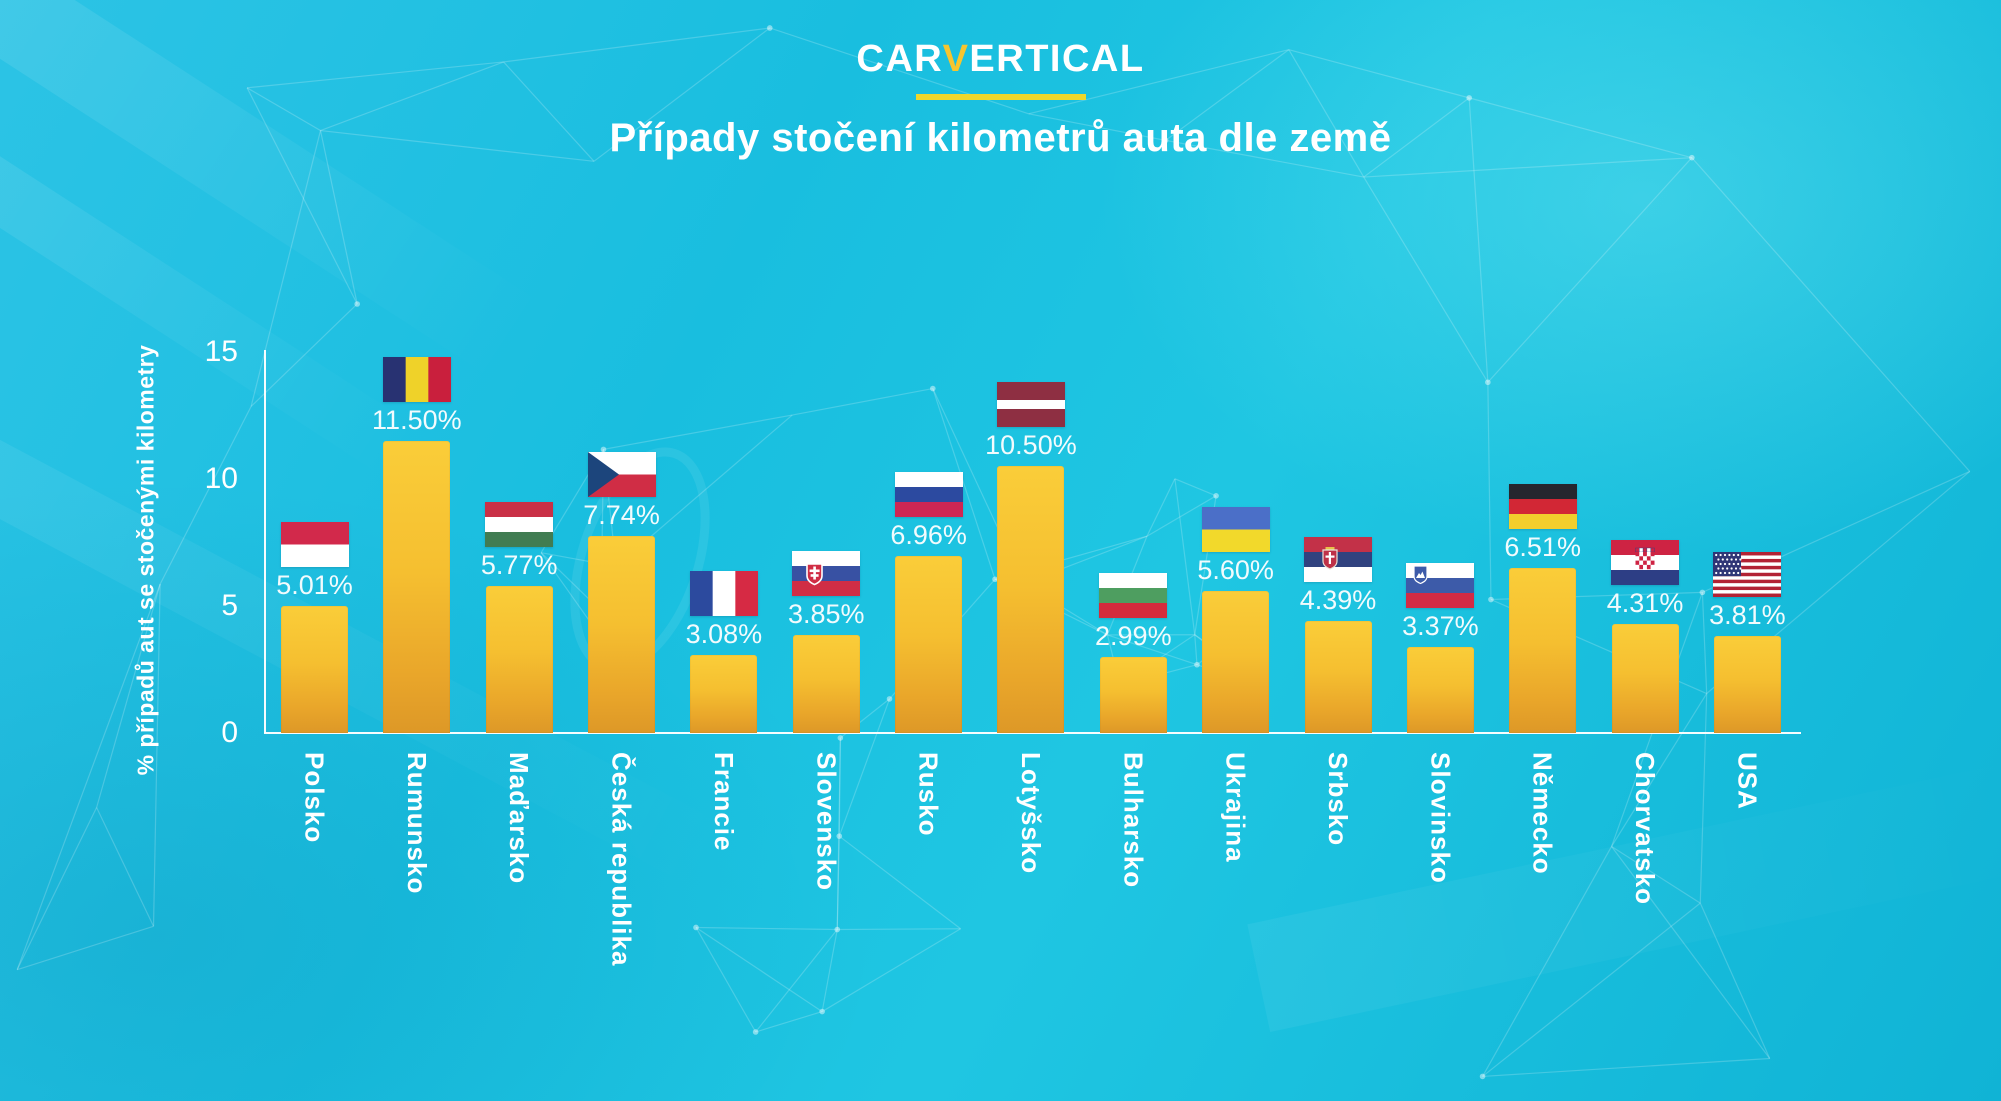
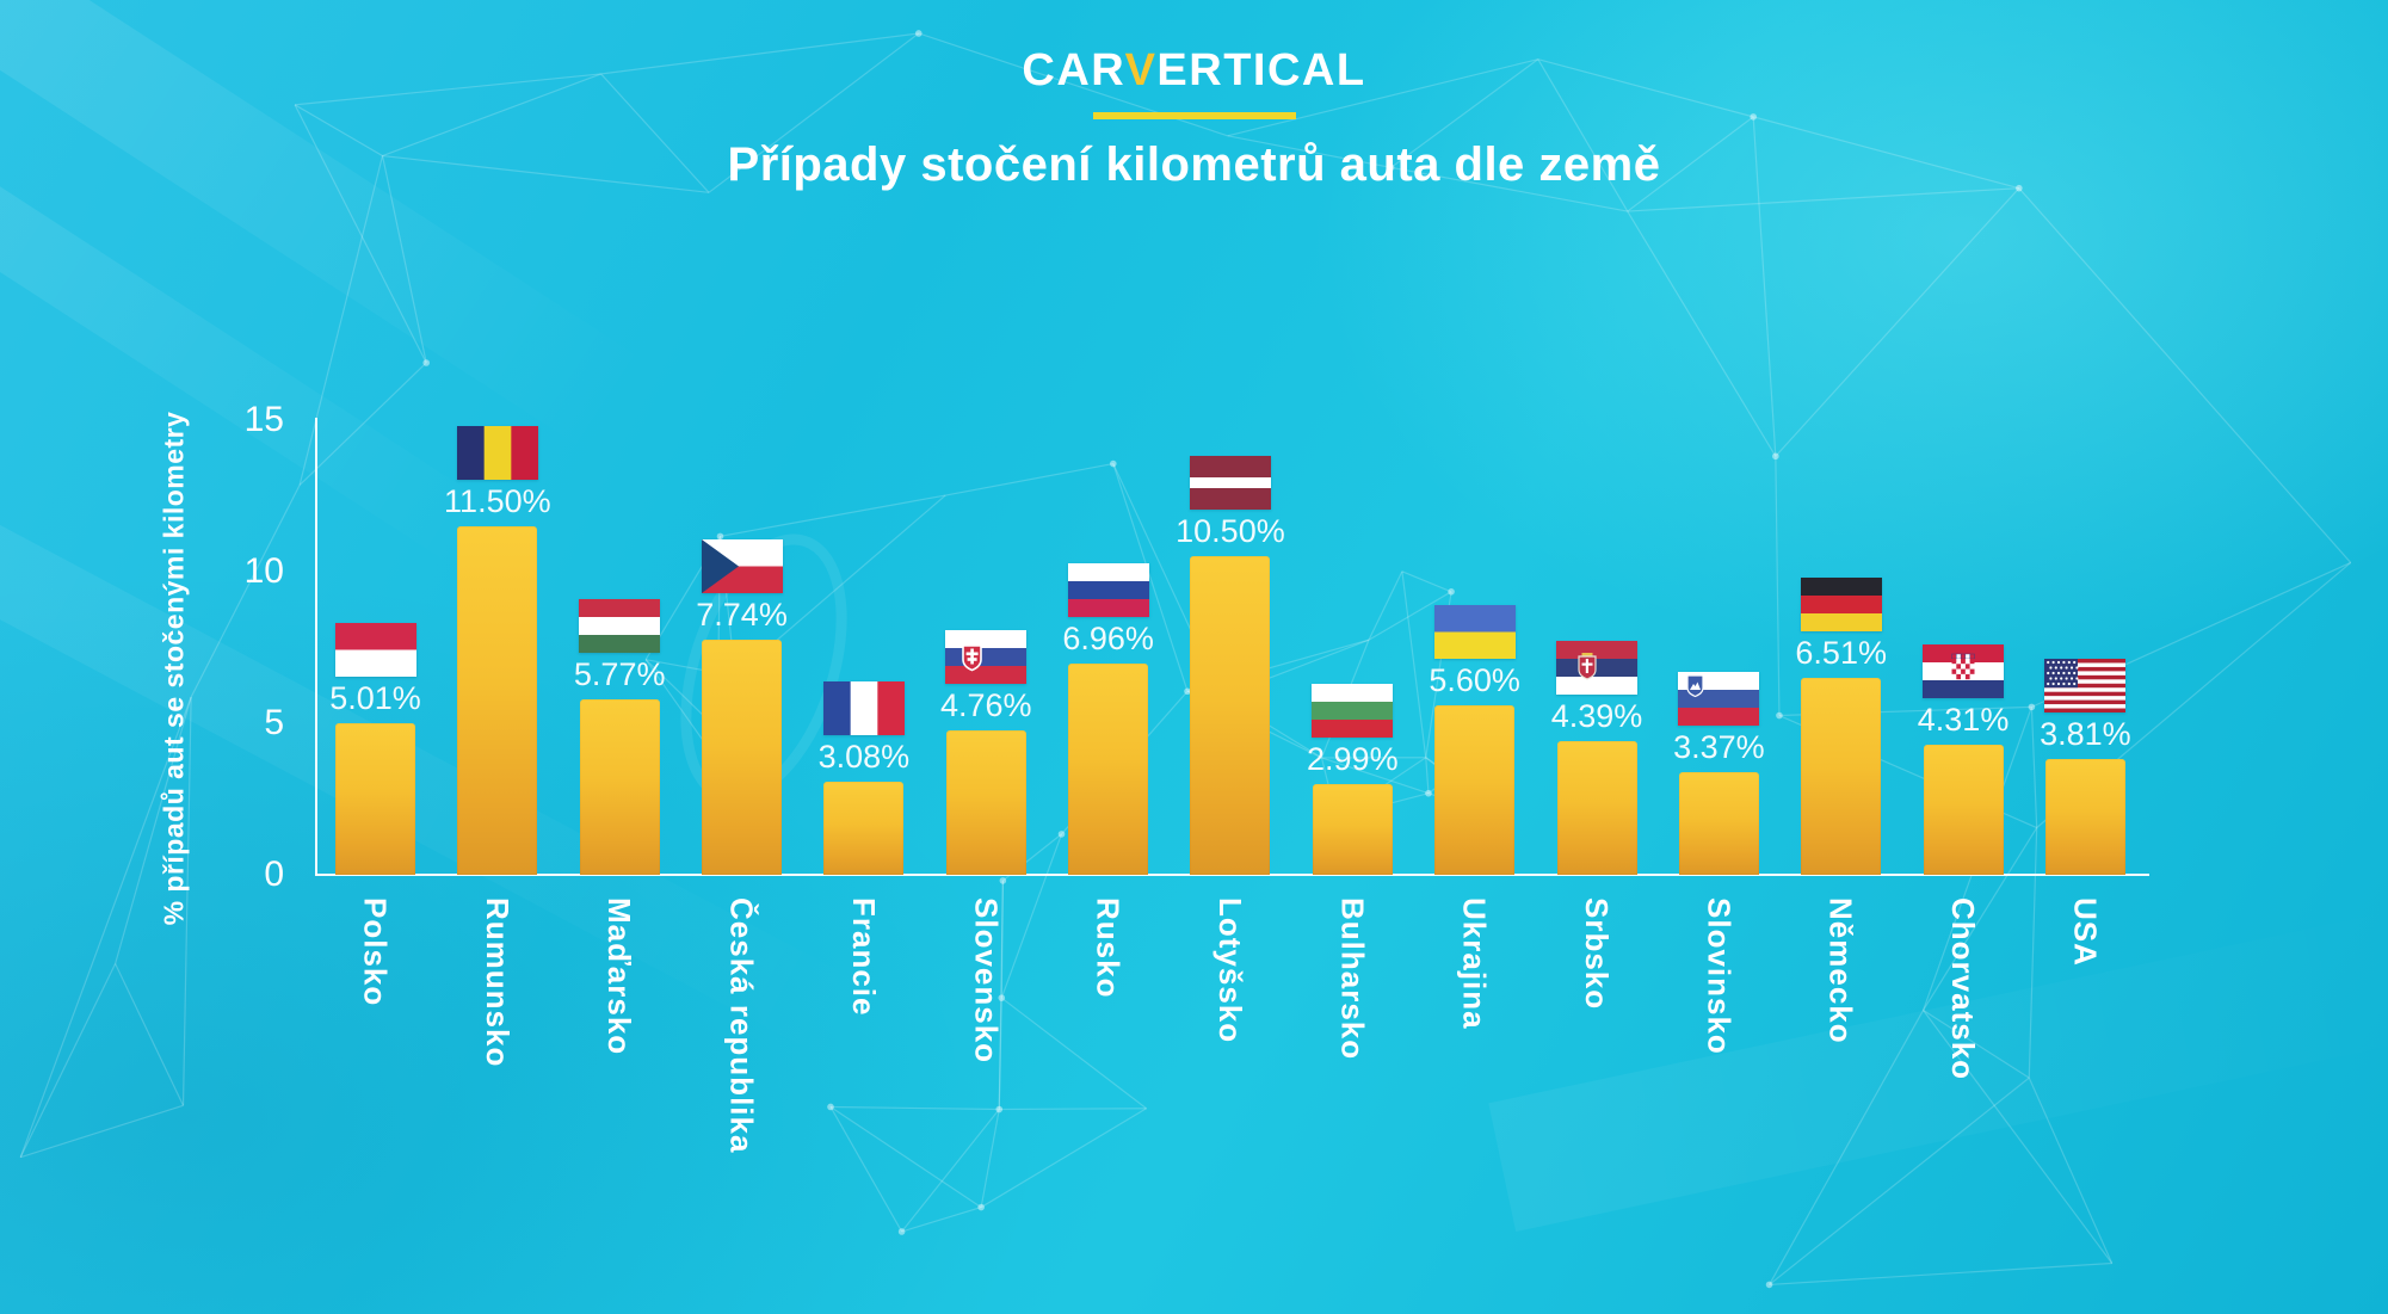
Slovensko: 3.85% -> 4.76%
